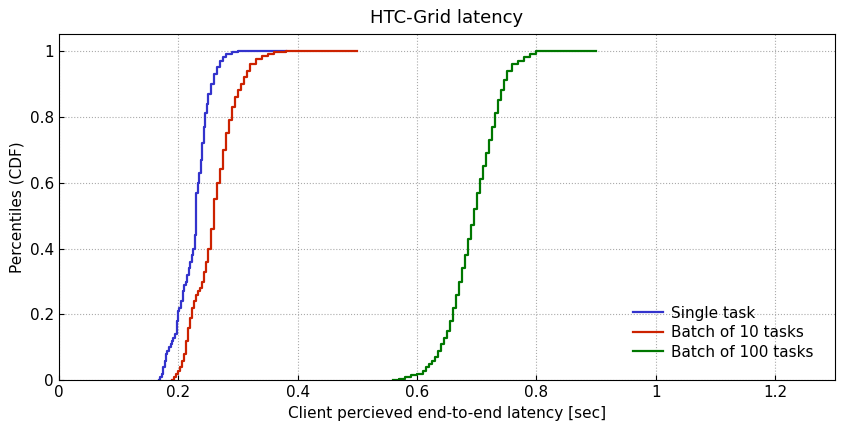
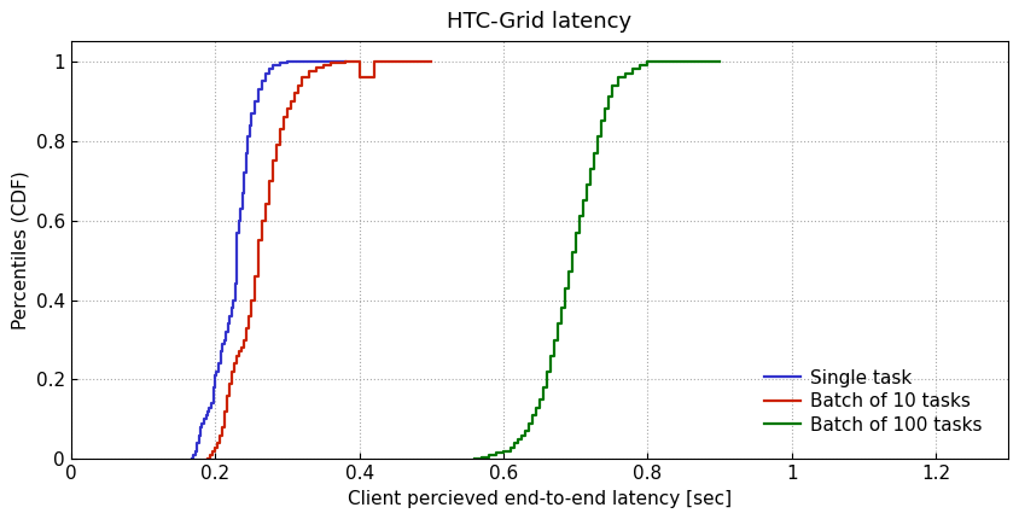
Batch of 10 tasks/0.4: 0.999 -> 0.960
